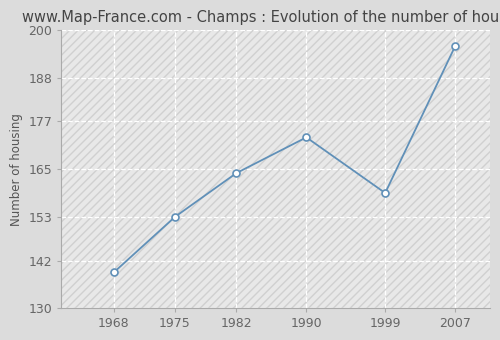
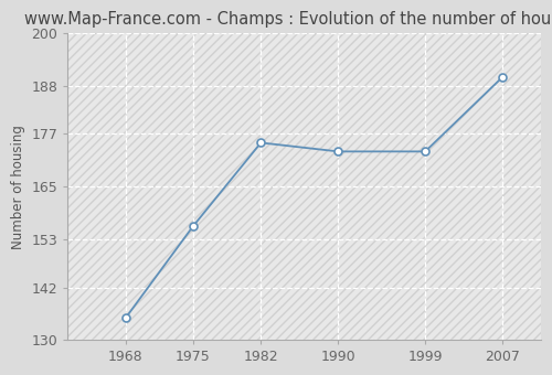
1968: 139 -> 135
1975: 153 -> 156
1982: 164 -> 175
1999: 159 -> 173
2007: 196 -> 190
